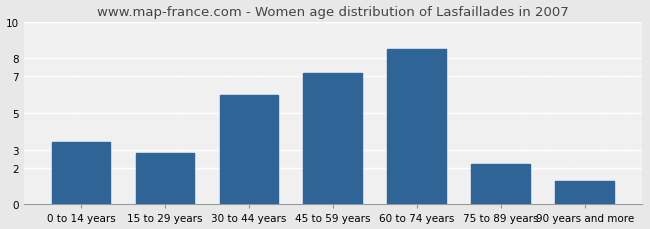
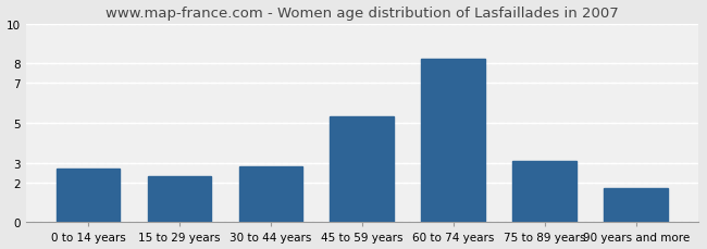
0 to 14 years: 3.4 -> 2.7
15 to 29 years: 2.8 -> 2.3
30 to 44 years: 6.0 -> 2.8
45 to 59 years: 7.2 -> 5.3
60 to 74 years: 8.5 -> 8.2
75 to 89 years: 2.2 -> 3.1
90 years and more: 1.3 -> 1.7
